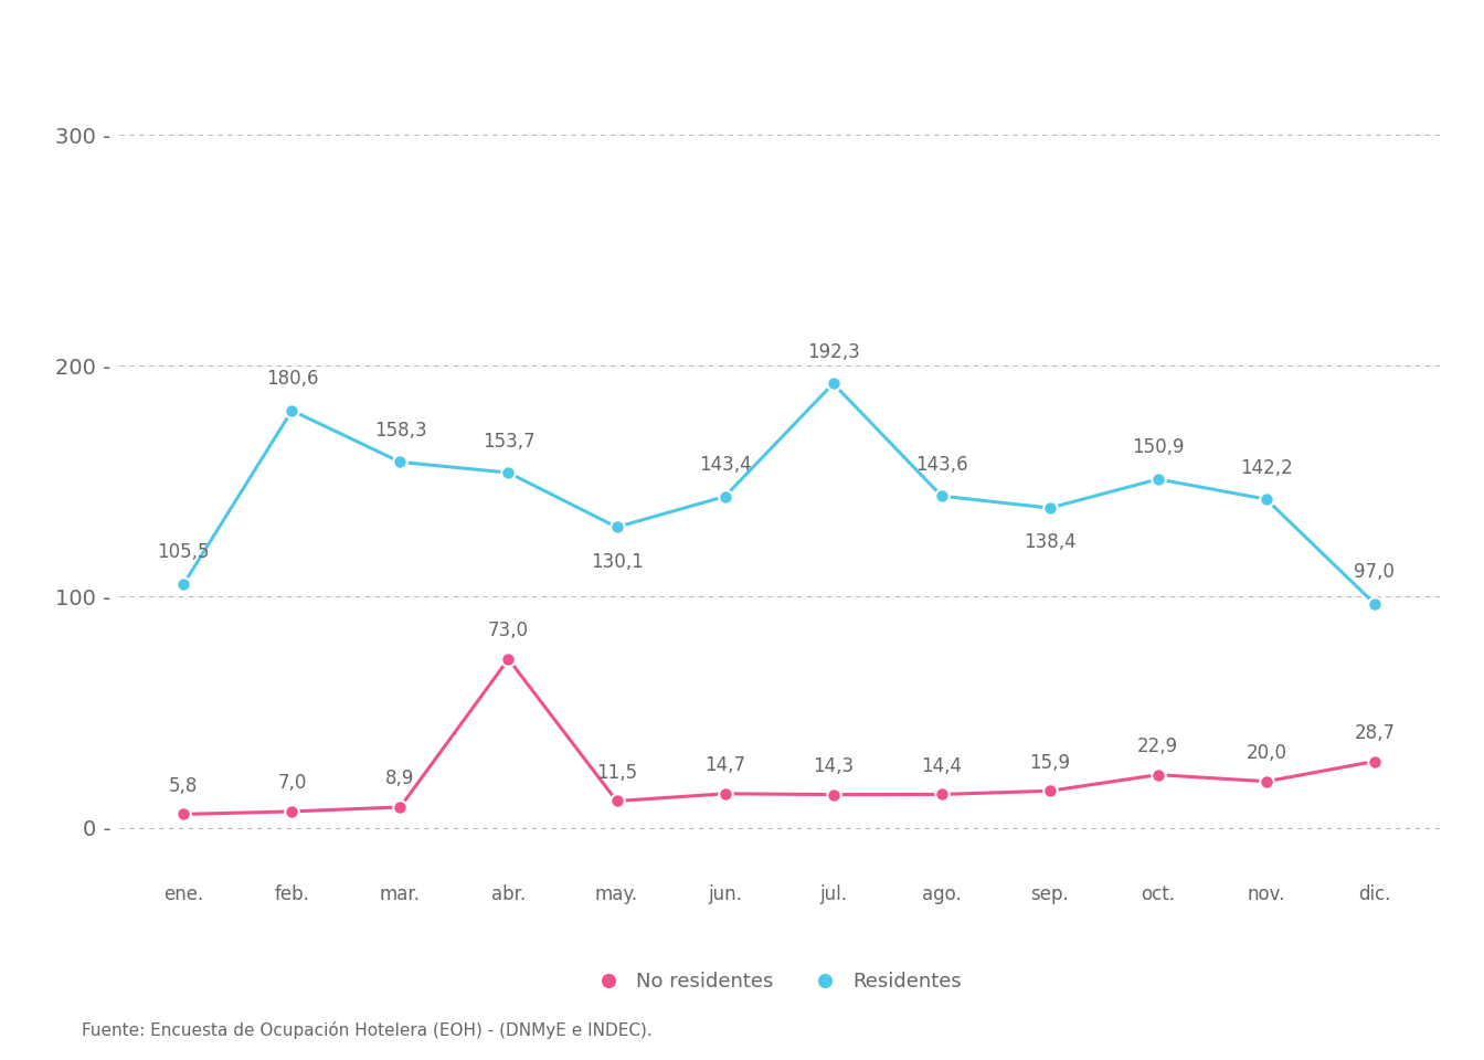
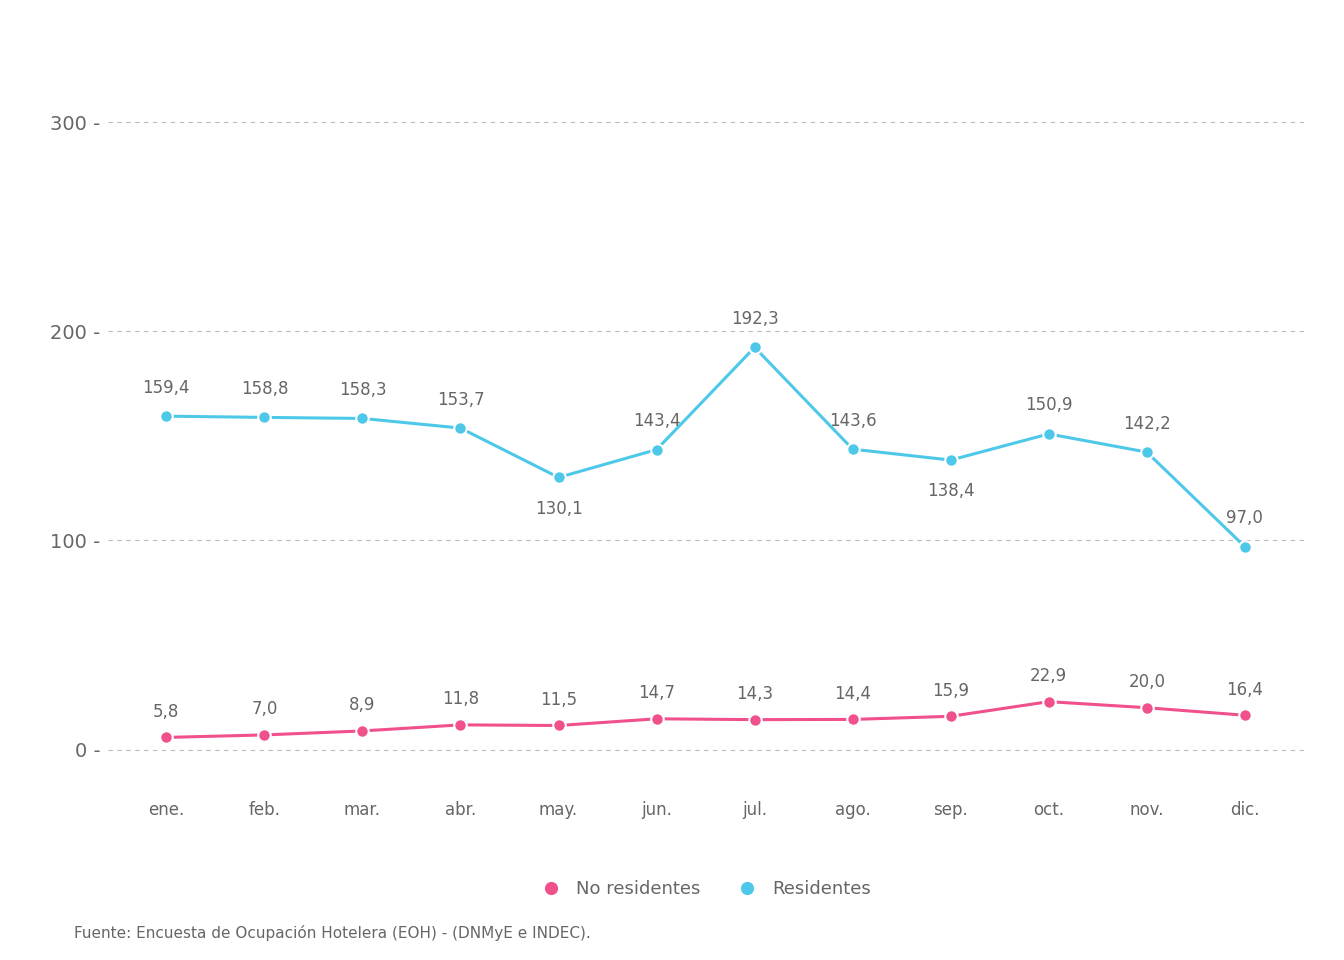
Residentes/ene.: 105,5 -> 159,4
Residentes/feb.: 180,6 -> 158,8
No residentes/abr.: 73,0 -> 11,8
No residentes/dic.: 28,7 -> 16,4
